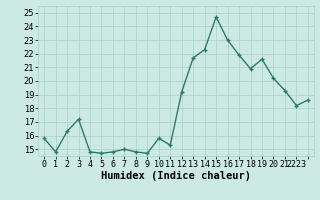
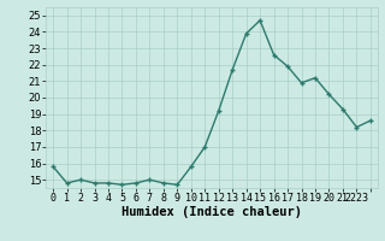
2: 16.3 -> 15.0
3: 17.2 -> 14.8
11: 15.3 -> 17.0
14: 22.3 -> 23.9
16: 23.0 -> 22.6
19: 21.6 -> 21.2
